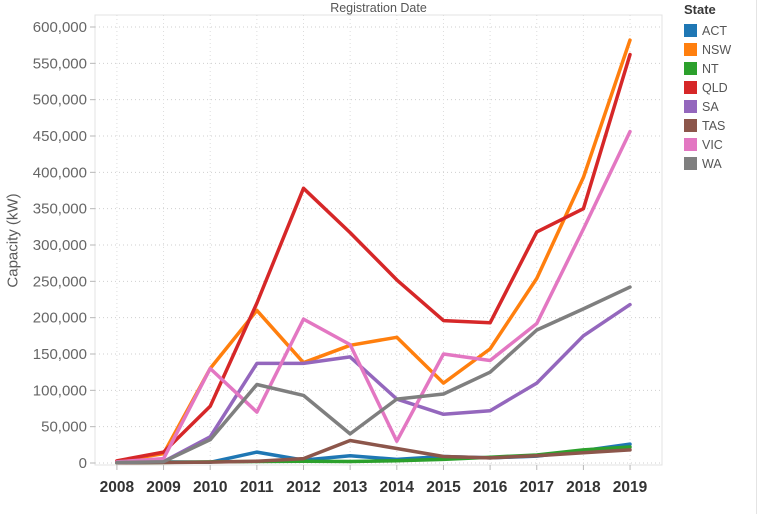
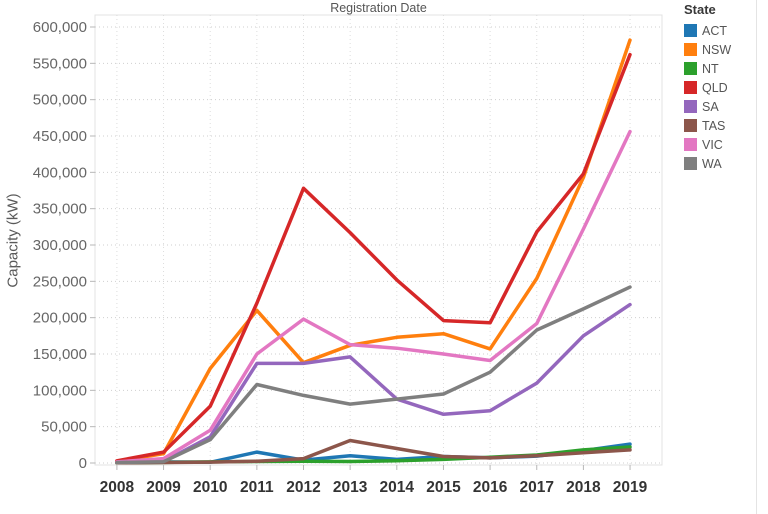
VIC/2010: 130000 -> 40000
VIC/2011: 70000 -> 150000
WA/2013: 40000 -> 80000
VIC/2014: 30000 -> 160000
NSW/2015: 110000 -> 180000
QLD/2018: 350000 -> 400000
